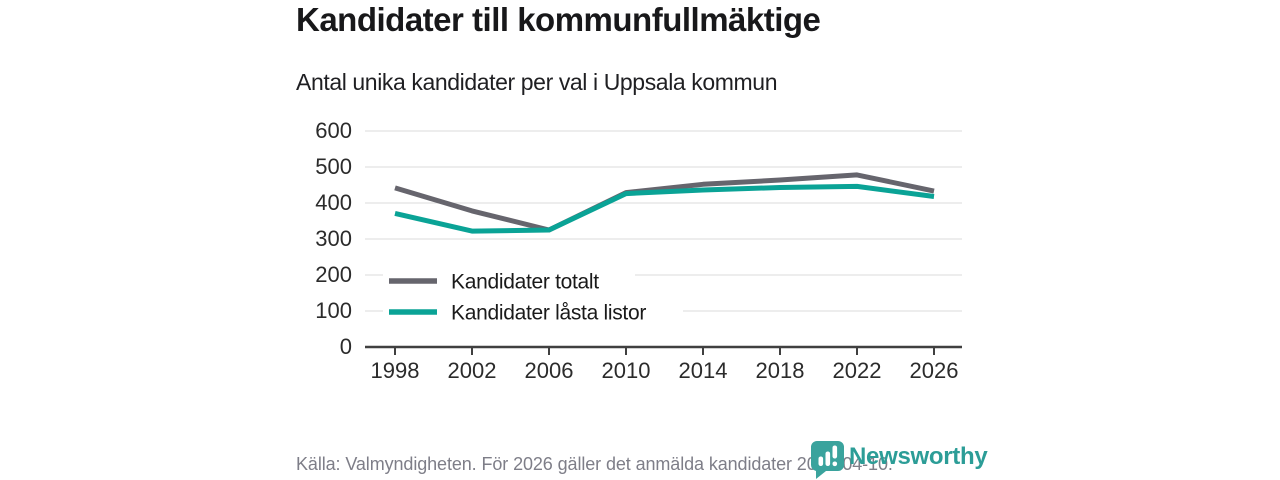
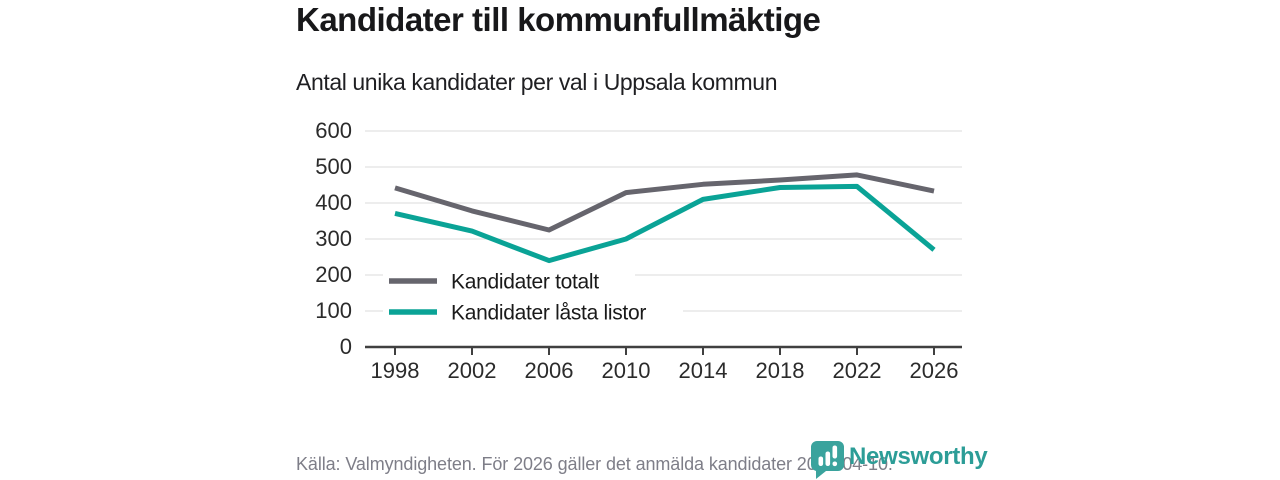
Kandidater låsta listor/2006: 320 -> 240
Kandidater låsta listor/2010: 430 -> 300
Kandidater låsta listor/2014: 440 -> 410
Kandidater låsta listor/2026: 420 -> 270
